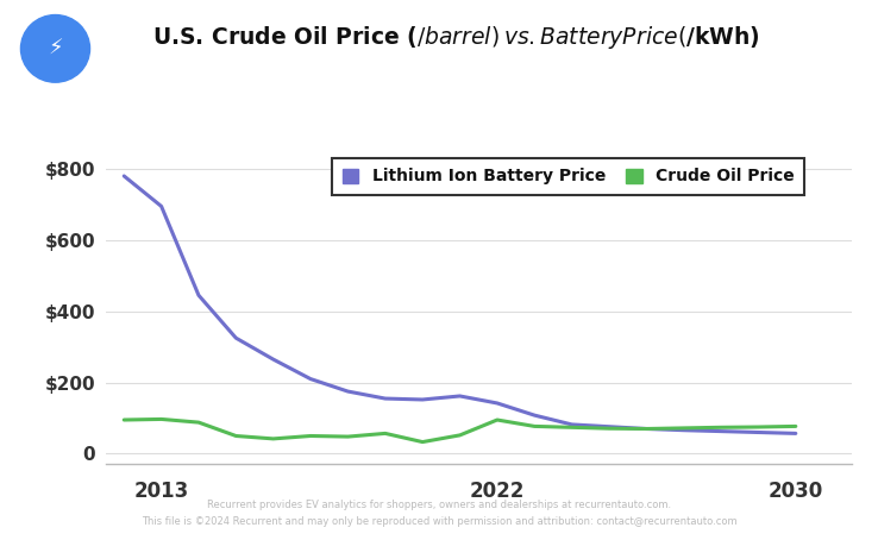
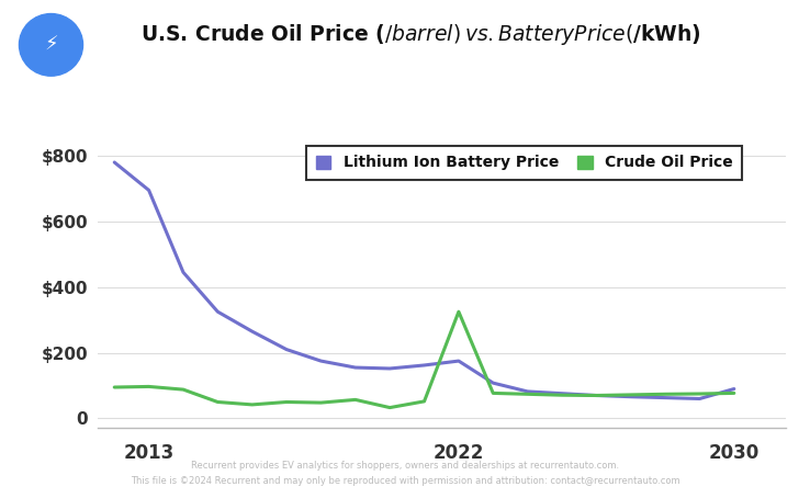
Lithium Ion Battery Price/2022: $142 -> $175
Crude Oil Price/2022: $95 -> $325
Lithium Ion Battery Price/2030: $57 -> $90
